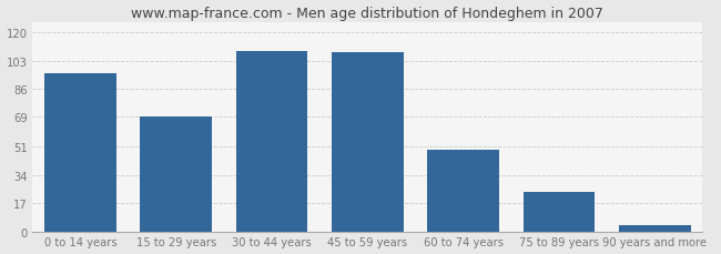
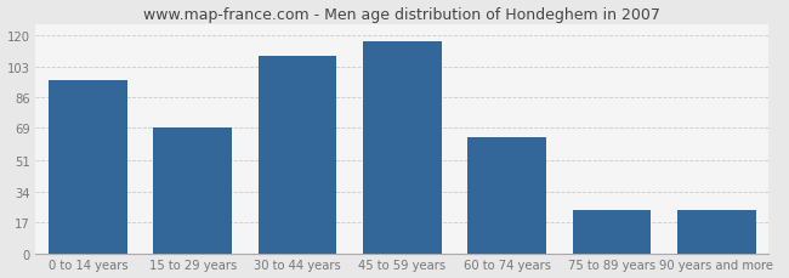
45 to 59 years: 108 -> 117
60 to 74 years: 49 -> 64
90 years and more: 4 -> 24
